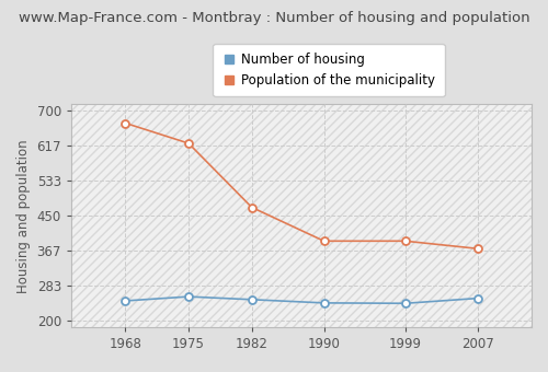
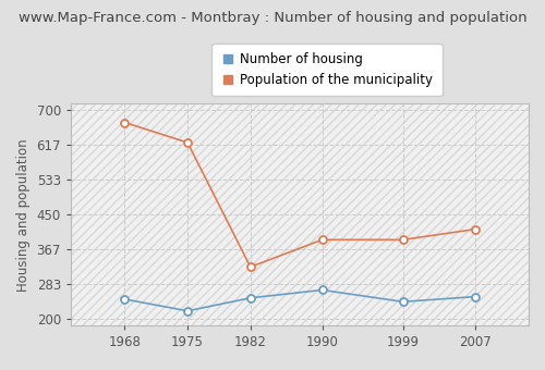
Number of housing/1975: 258 -> 220
Population of the municipality/1982: 470 -> 325
Number of housing/1990: 243 -> 270
Population of the municipality/2007: 372 -> 415
